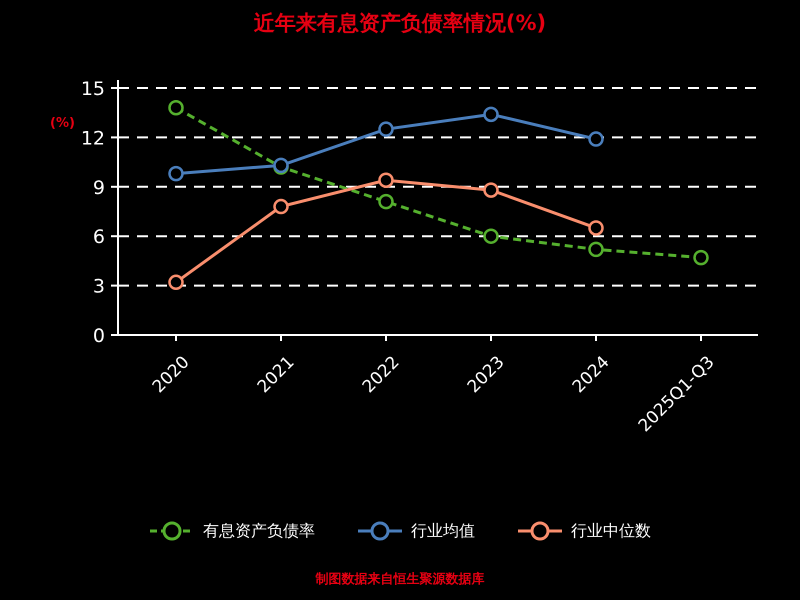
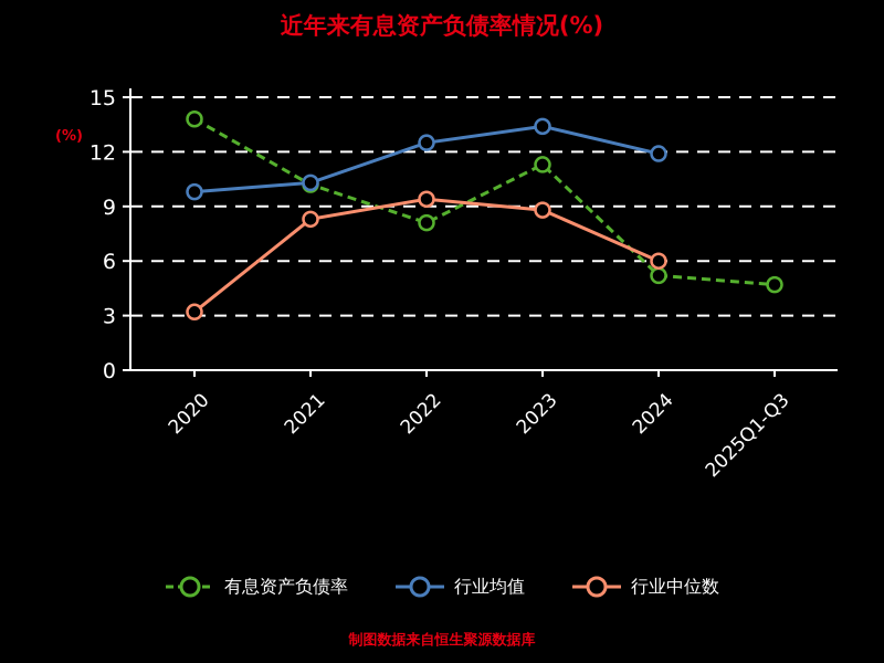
行业中位数/2021: 7.8 -> 8.3
有息资产负债率/2023: 6.0 -> 11.3
行业中位数/2024: 6.5 -> 6.0
